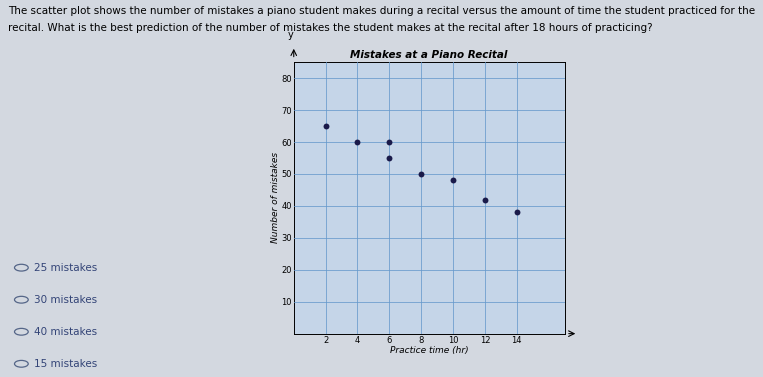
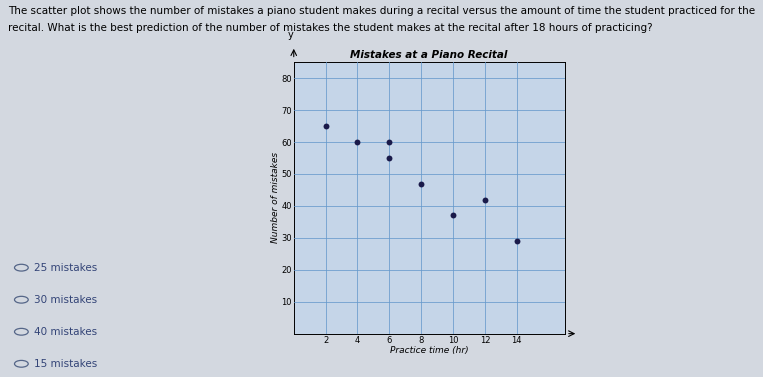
8: 50 -> 47
10: 48 -> 37
14: 38 -> 29
